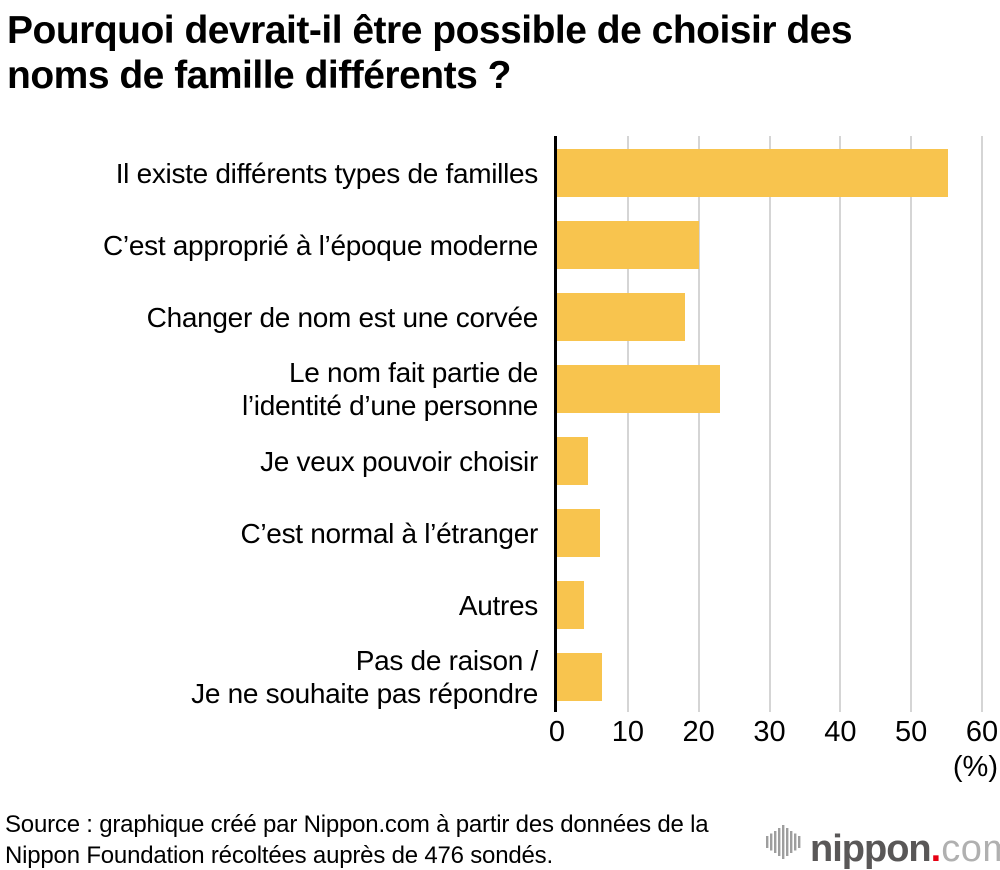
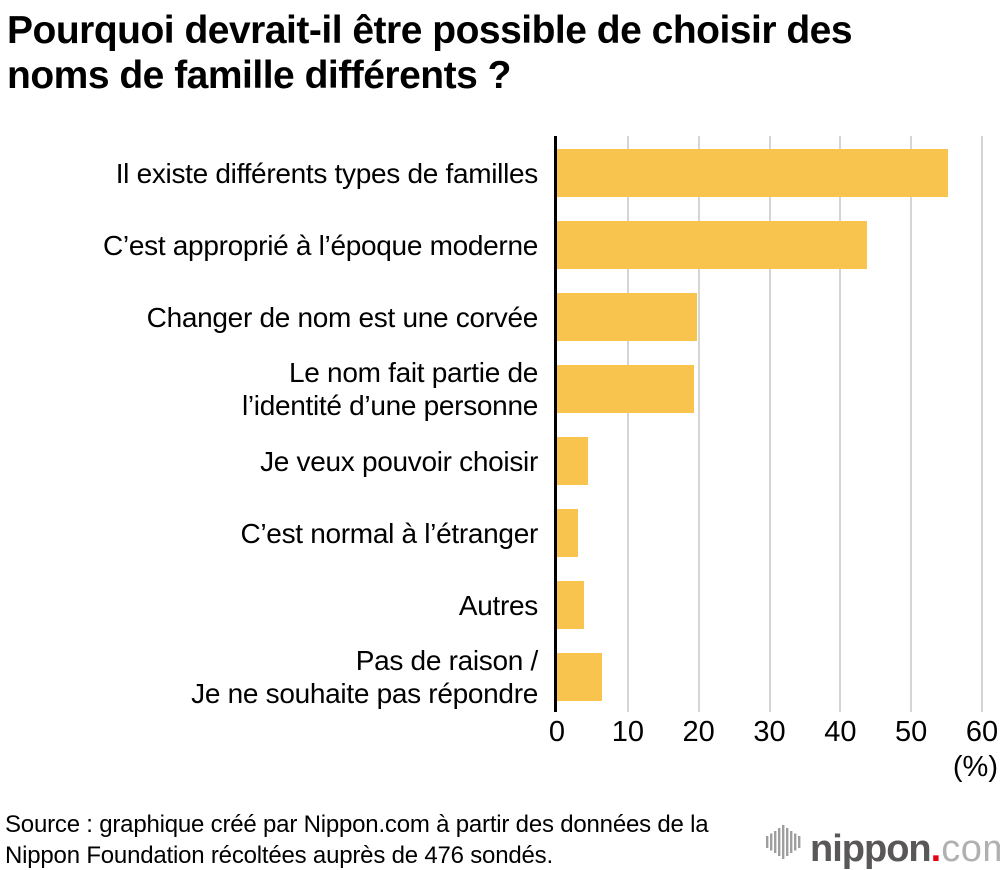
C’est approprié à l’époque moderne: 20 -> 44
Changer de nom est une corvée: 18 -> 20
Le nom fait partie de l’identité d’une personne: 23 -> 19
C’est normal à l’étranger: 6 -> 3
